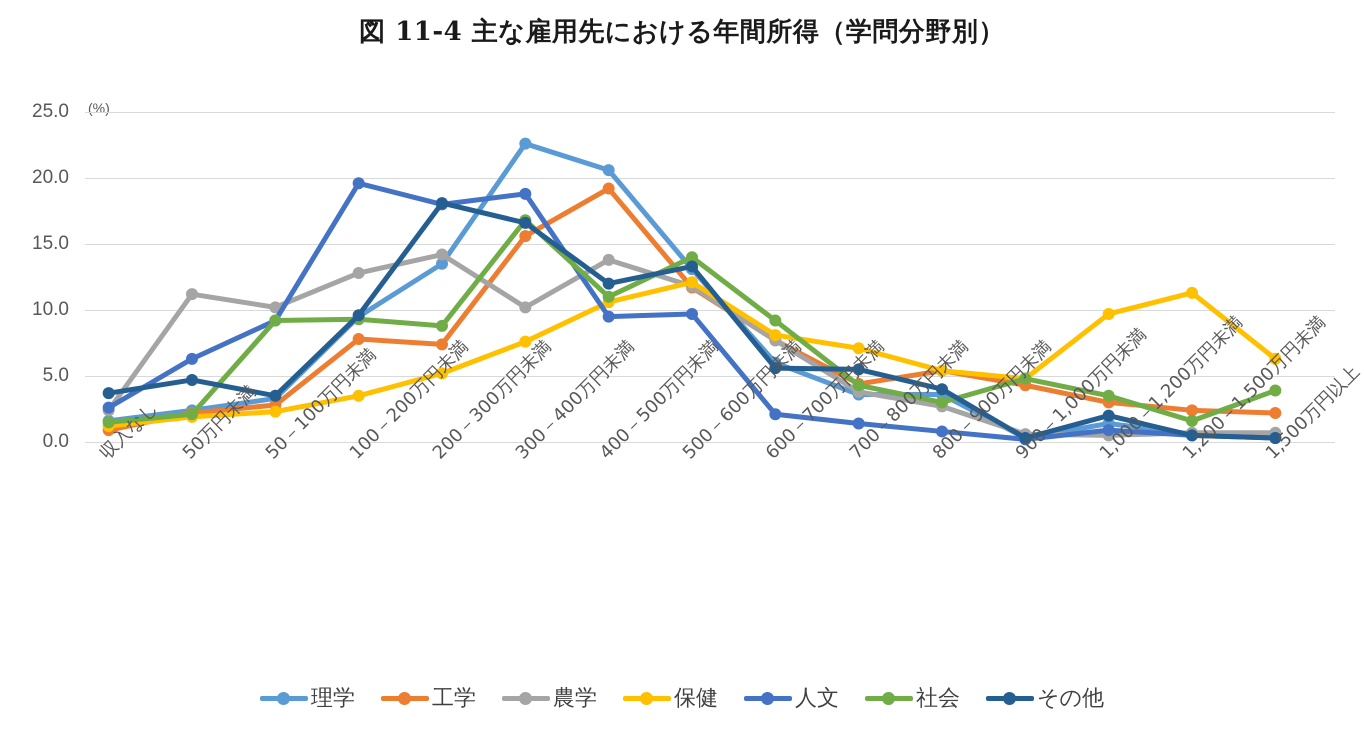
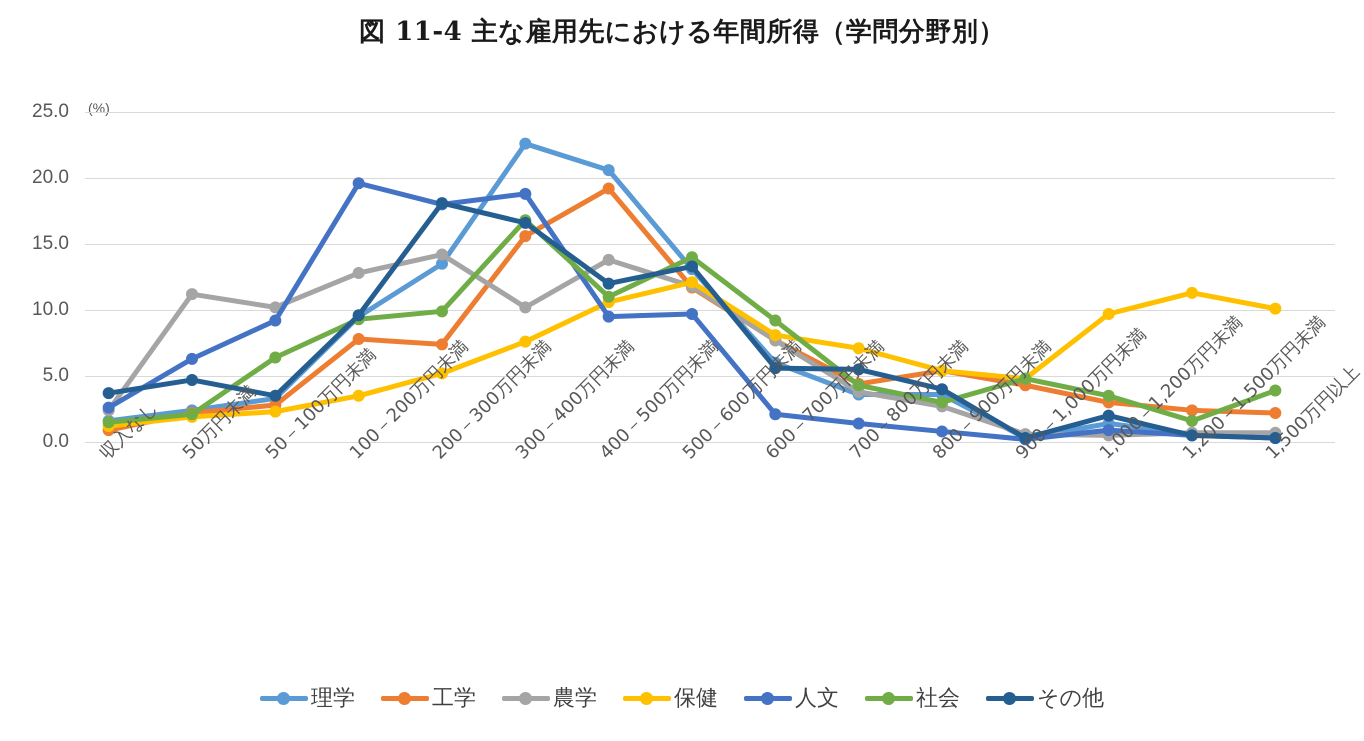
社会/50－100万円未満: 9.2 -> 6.4
社会/200－300万円未満: 8.8 -> 9.9
保健/1,500万円以上: 6.3 -> 10.1
